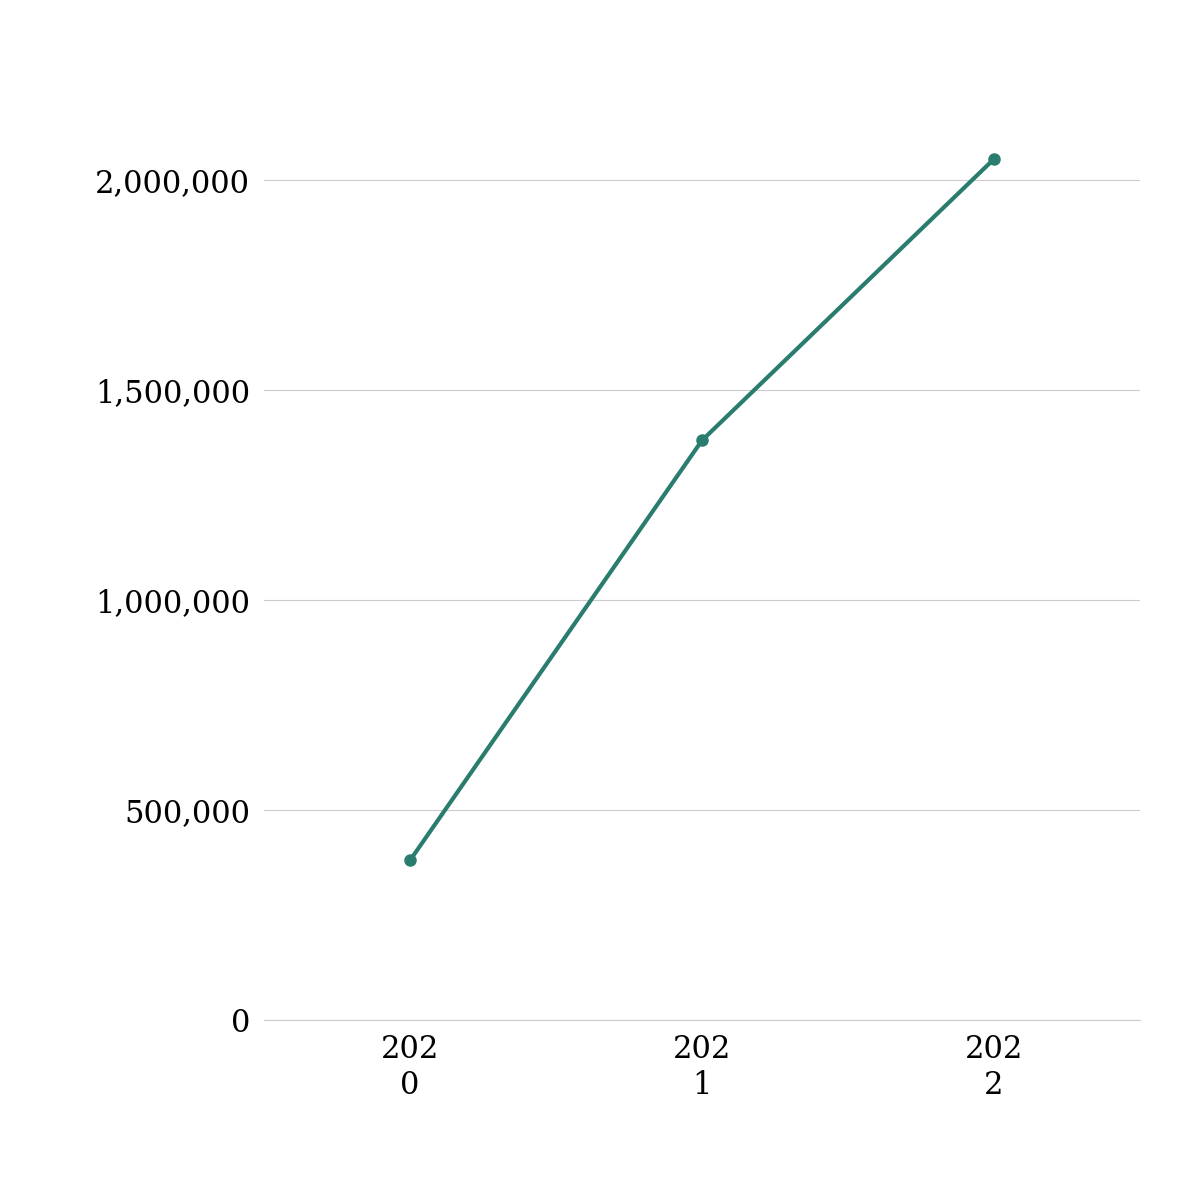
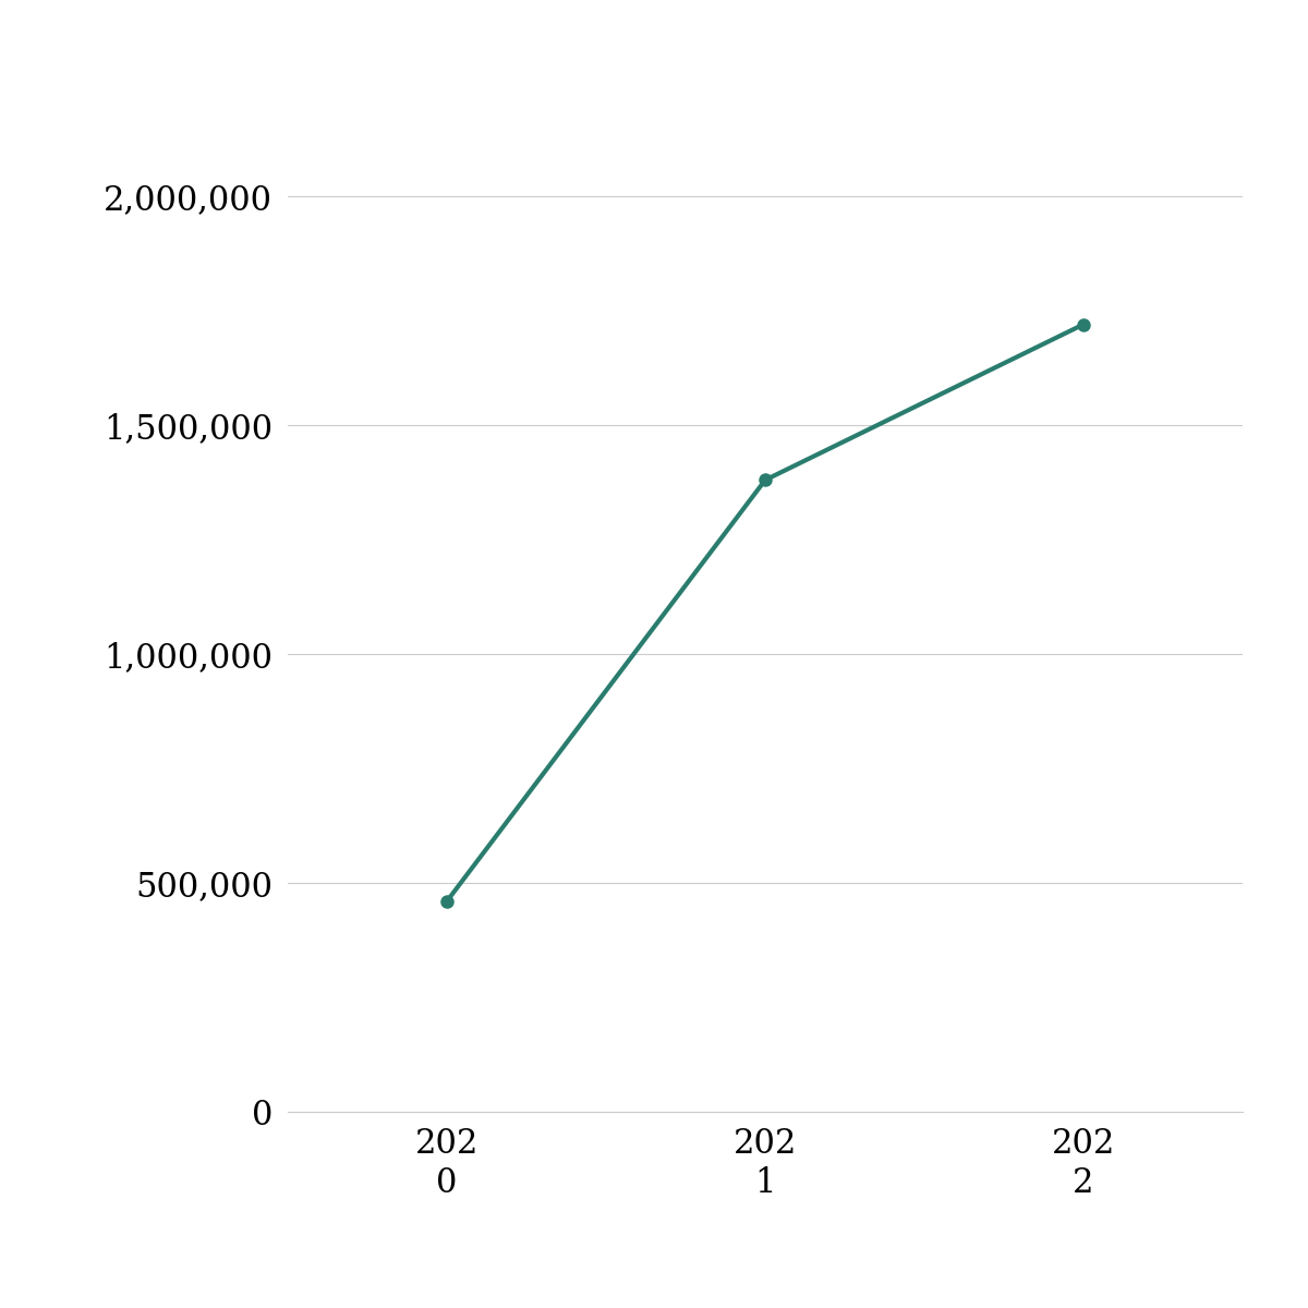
202 0: 380,000 -> 460,000
202 2: 2,050,000 -> 1,720,000
